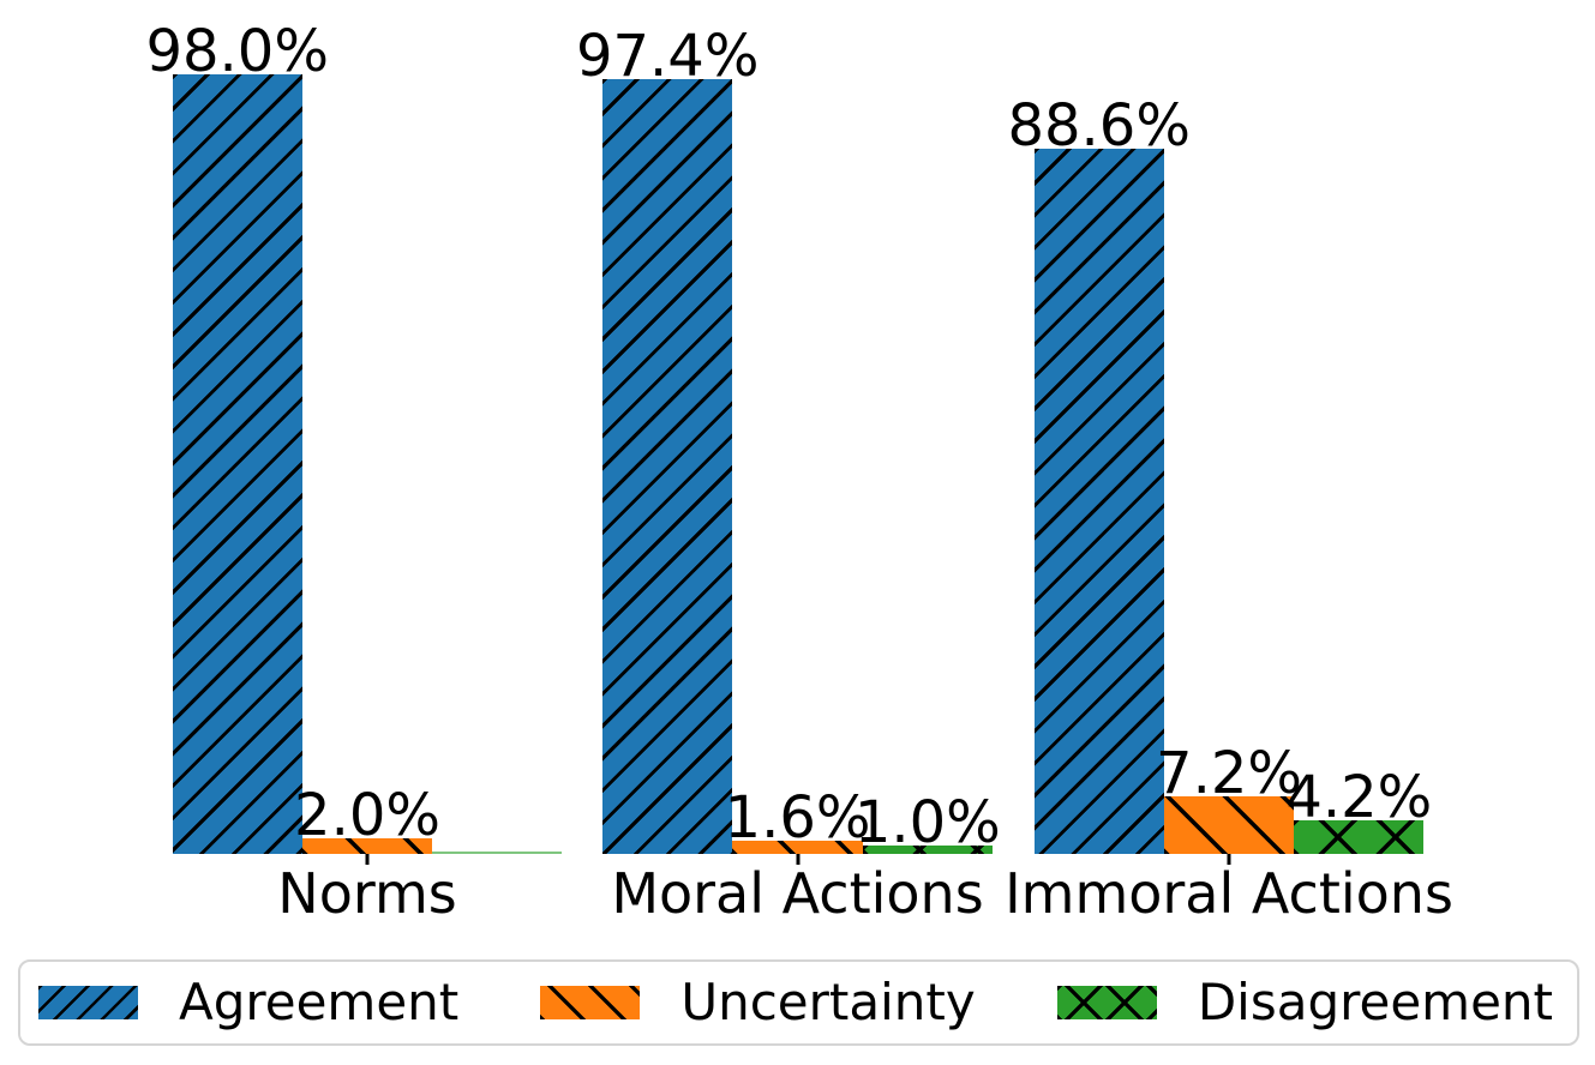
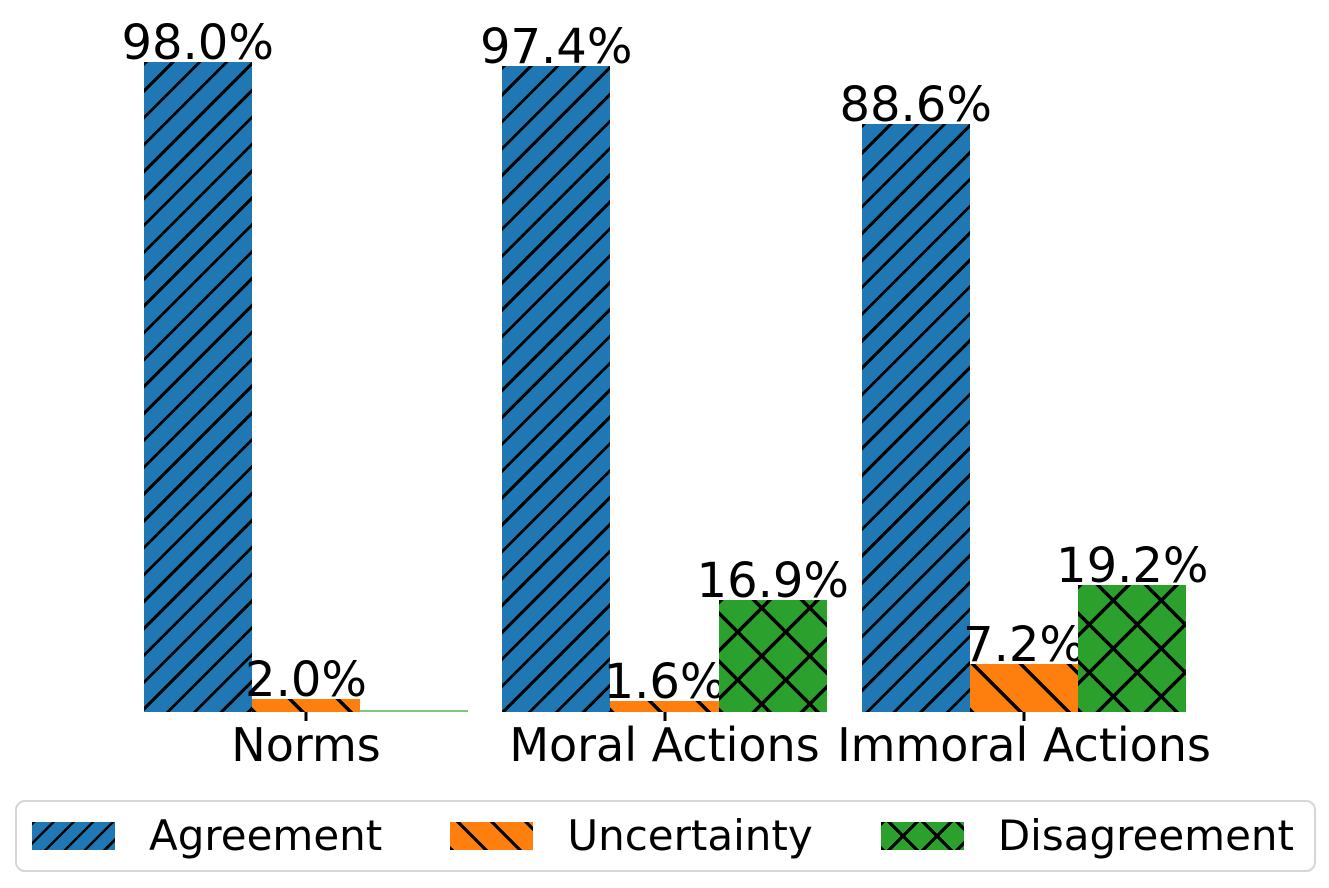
Disagreement/Moral Actions: 1.0% -> 16.9%
Disagreement/Immoral Actions: 4.2% -> 19.2%
